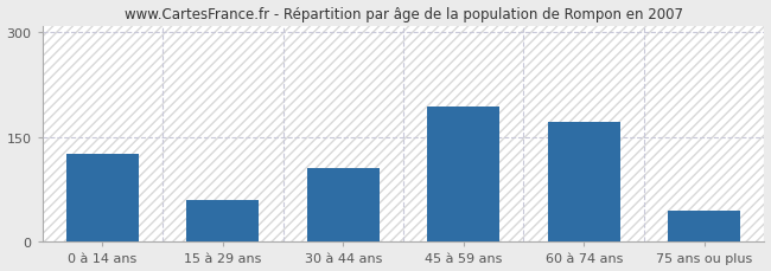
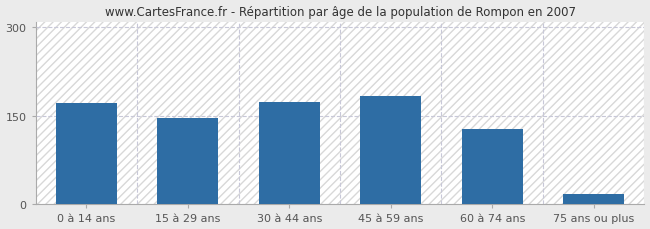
0 à 14 ans: 126 -> 172
15 à 29 ans: 60 -> 146
30 à 44 ans: 106 -> 173
45 à 59 ans: 194 -> 183
60 à 74 ans: 172 -> 128
75 ans ou plus: 44 -> 17
